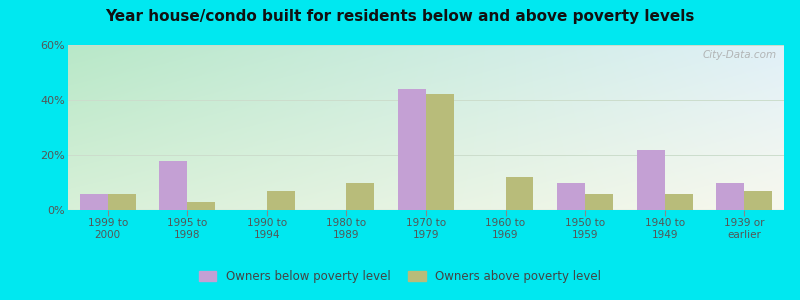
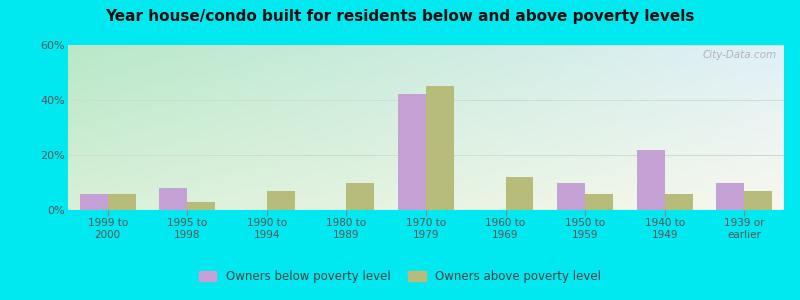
Owners below poverty level/1995 to 1998: 18% -> 8%
Owners below poverty level/1970 to 1979: 44% -> 42%
Owners above poverty level/1970 to 1979: 42% -> 45%
